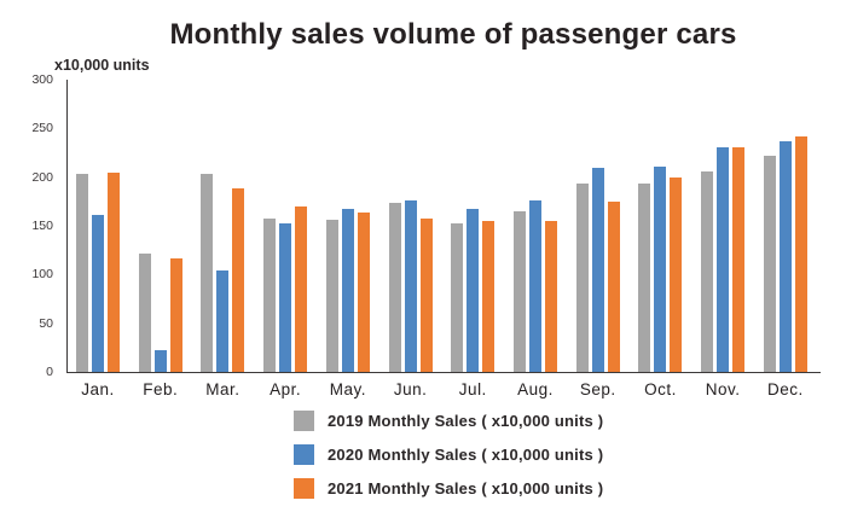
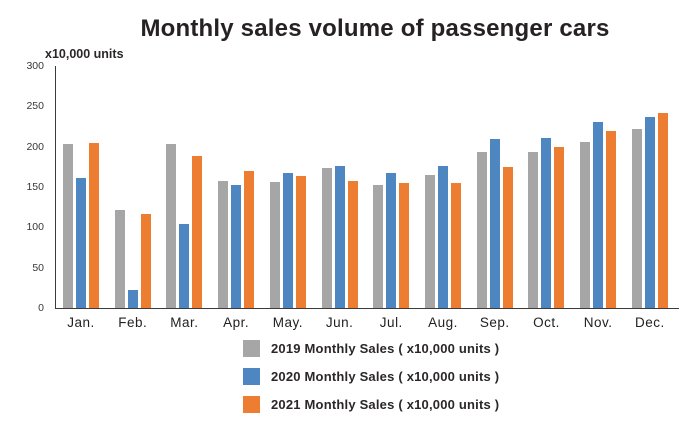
2021 Monthly Sales ( x10,000 units )/Nov.: 230 -> 220
